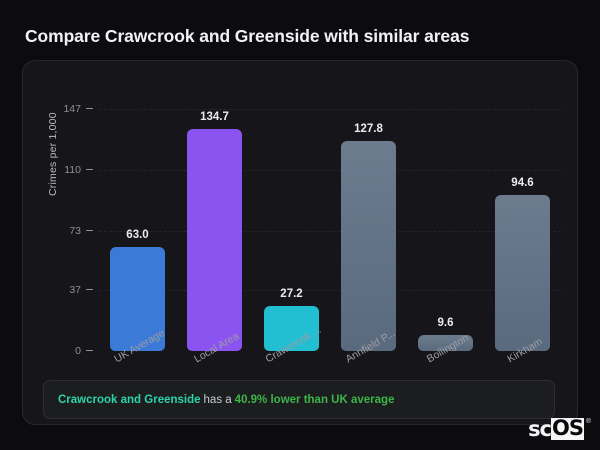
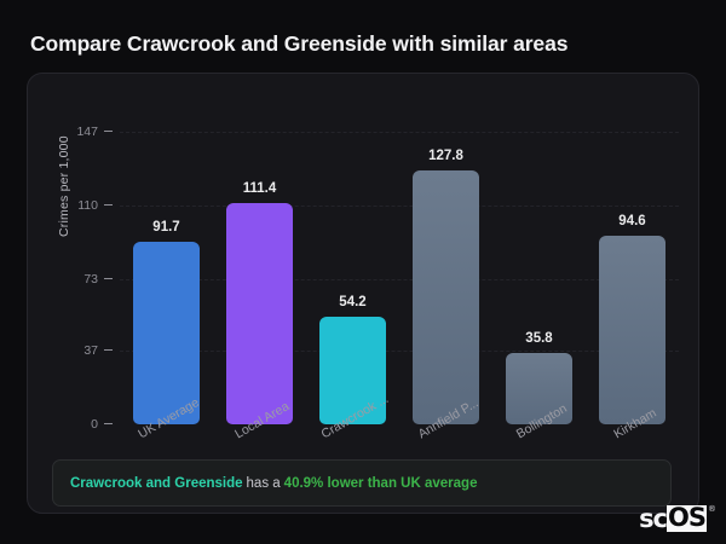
UK Average: 63.0 -> 91.7
Local Area: 134.7 -> 111.4
Crawcrook ...: 27.2 -> 54.2
Bollington: 9.6 -> 35.8
